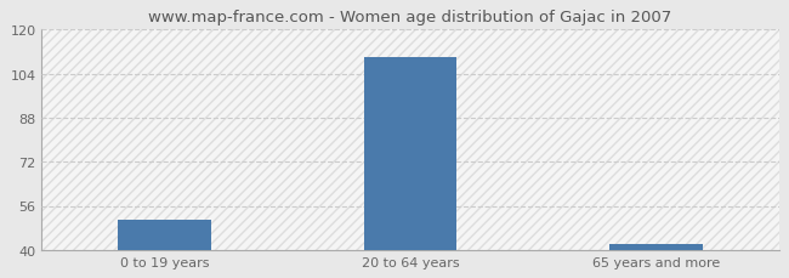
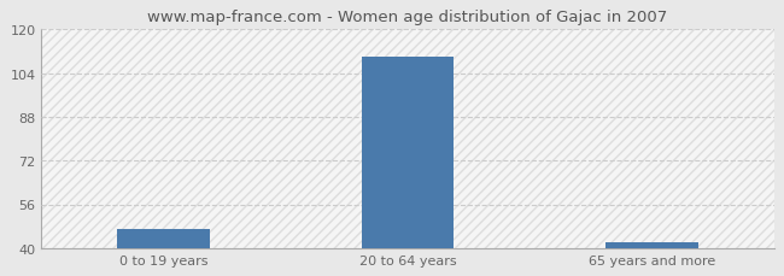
0 to 19 years: 51 -> 47
